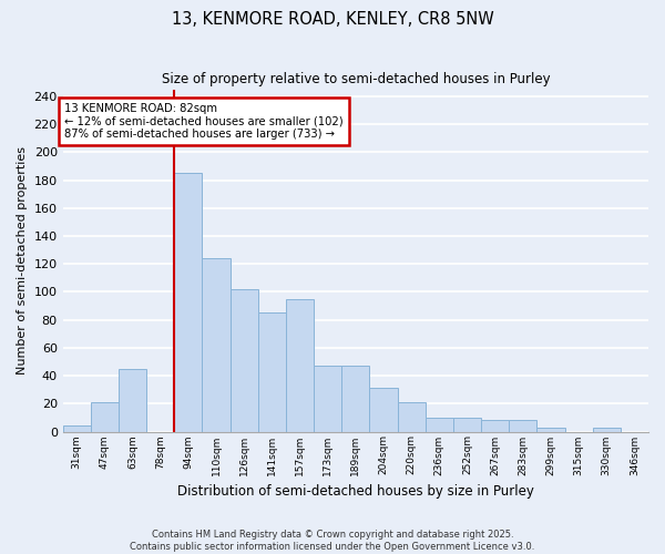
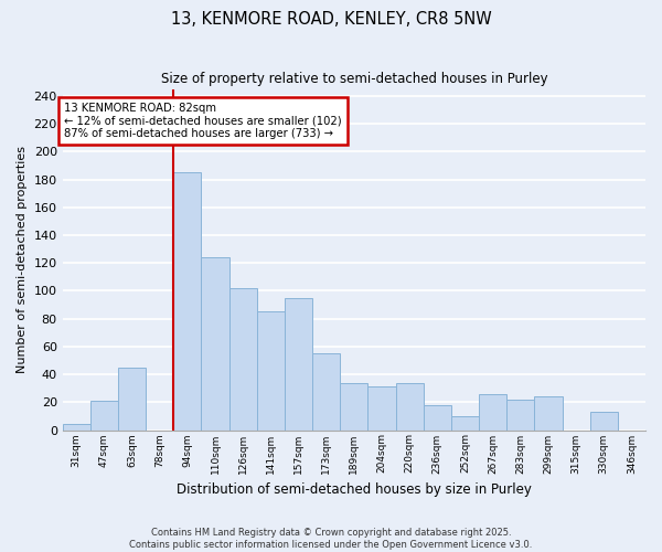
173sqm: 47 -> 55
189sqm: 47 -> 34
220sqm: 21 -> 34
236sqm: 10 -> 18
267sqm: 8 -> 26
283sqm: 8 -> 22
299sqm: 3 -> 24
330sqm: 3 -> 13
